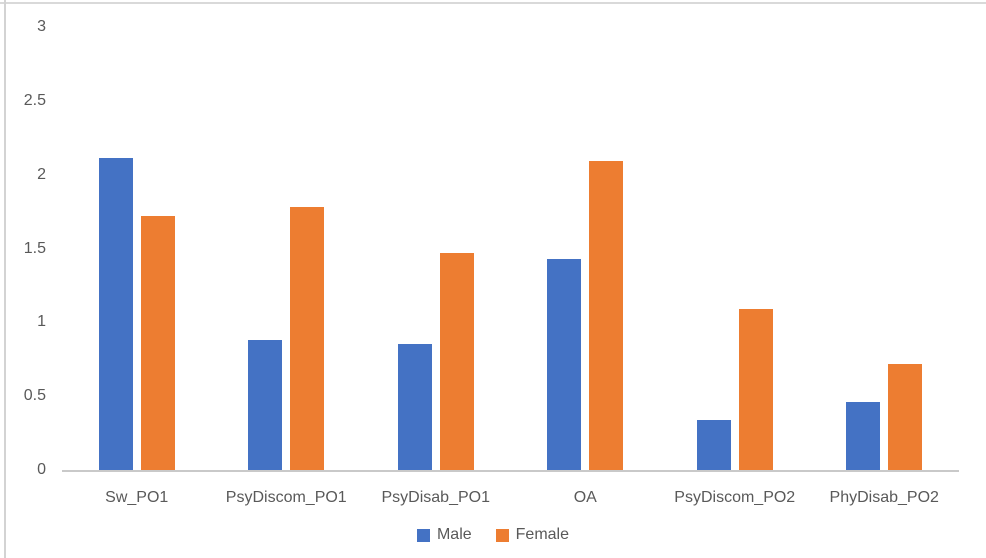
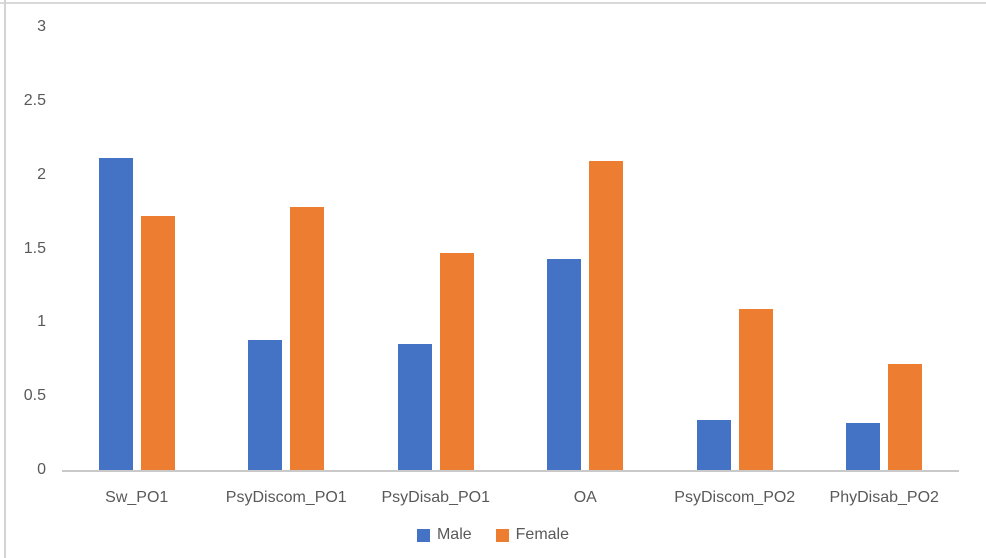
Male/PhyDisab_PO2: 0.46 -> 0.32
